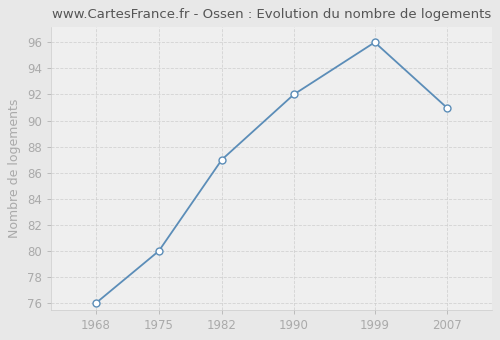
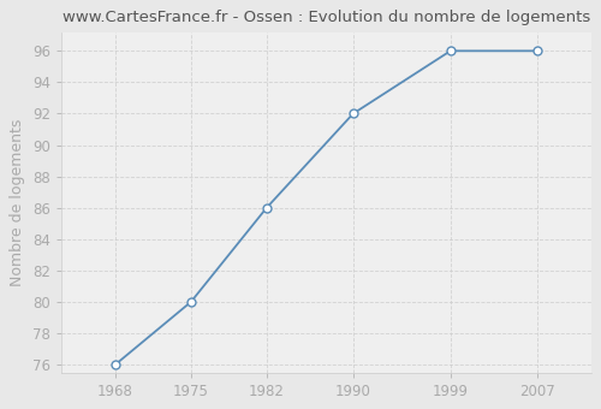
1982: 87 -> 86
2007: 91 -> 96
